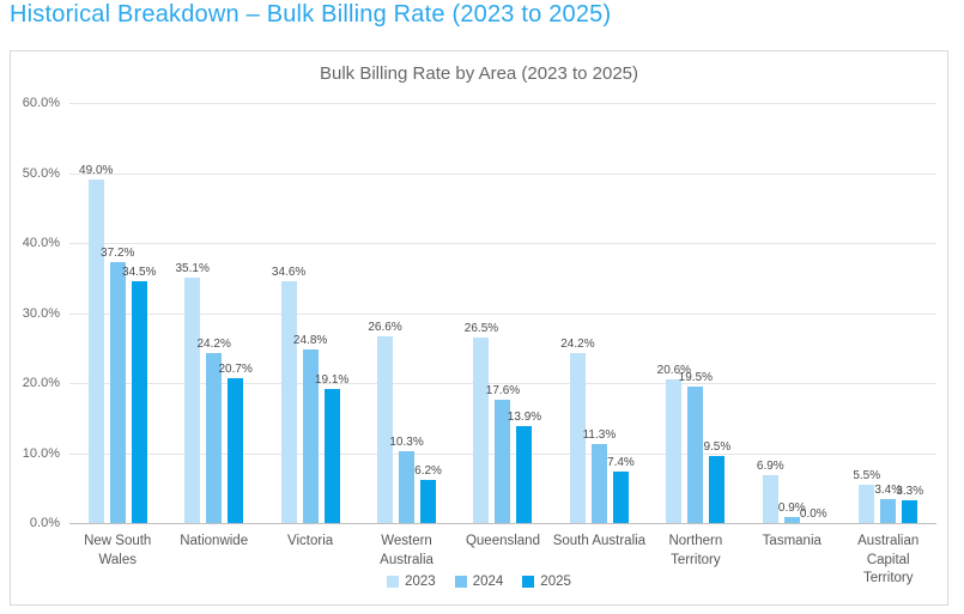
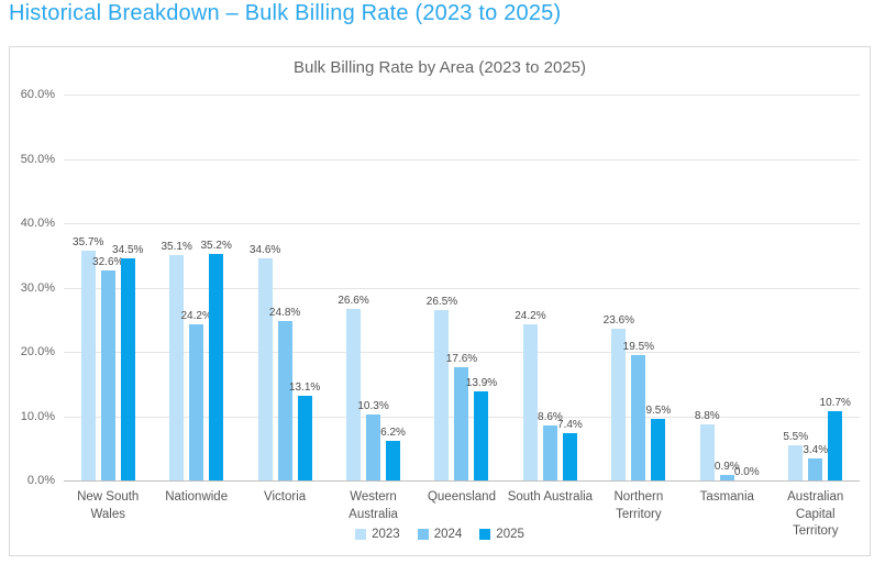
2023/New South Wales: 49.0% -> 35.7%
2024/New South Wales: 37.2% -> 32.6%
2025/Nationwide: 20.7% -> 35.2%
2025/Victoria: 19.1% -> 13.1%
2024/South Australia: 11.3% -> 8.6%
2023/Northern Territory: 20.6% -> 23.6%
2023/Tasmania: 6.9% -> 8.8%
2025/Australian Capital Territory: 3.3% -> 10.7%
